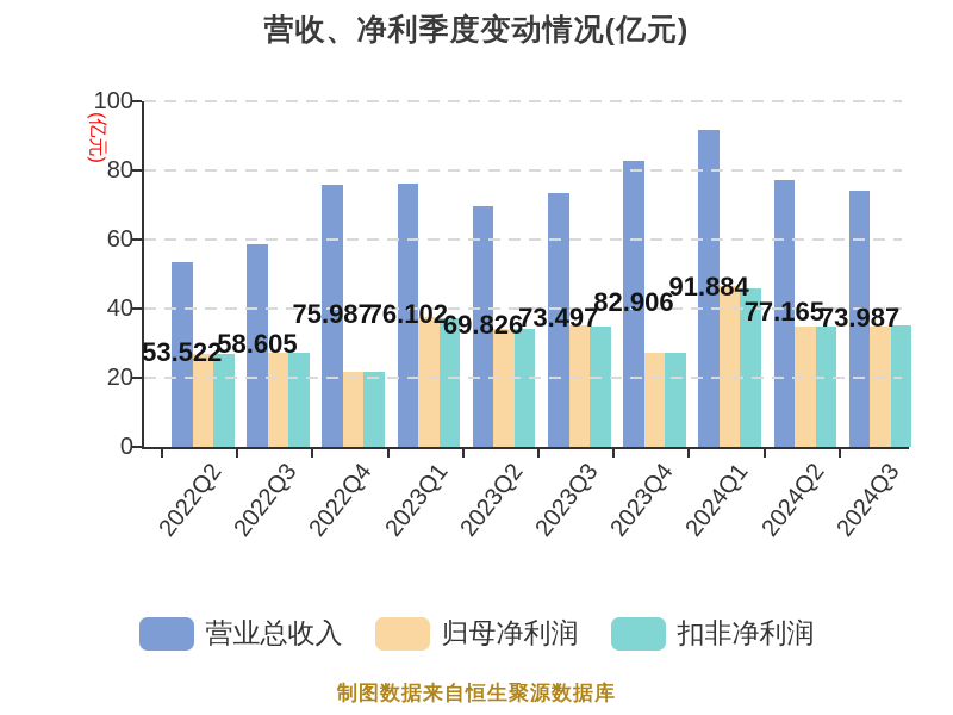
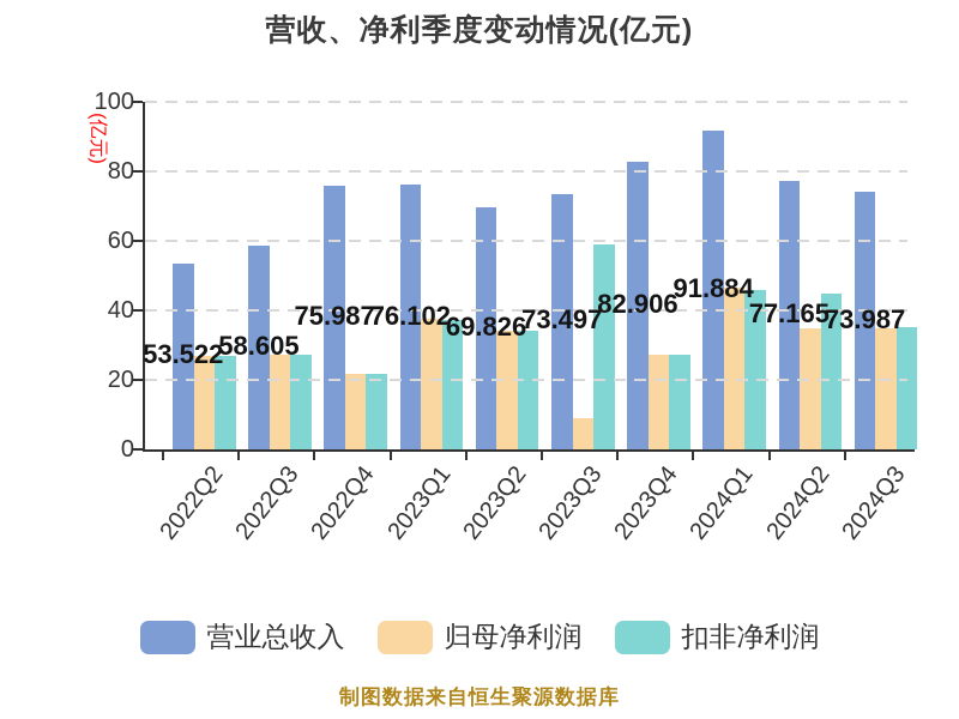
归母净利润/2023Q3: 35 -> 9
扣非净利润/2023Q3: 35 -> 59
扣非净利润/2024Q2: 35 -> 45
